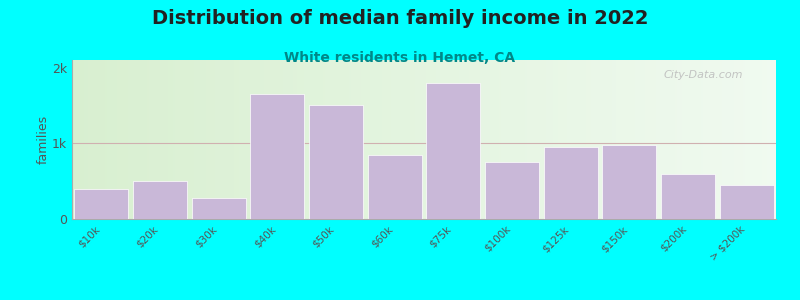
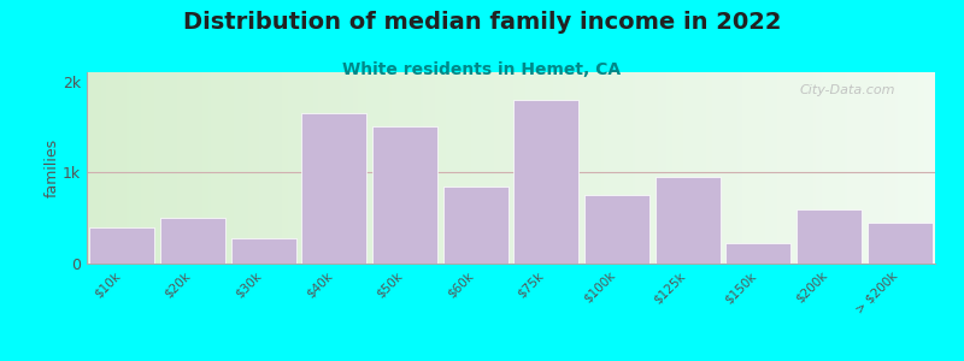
$150k: 0.98k -> 0.23k
